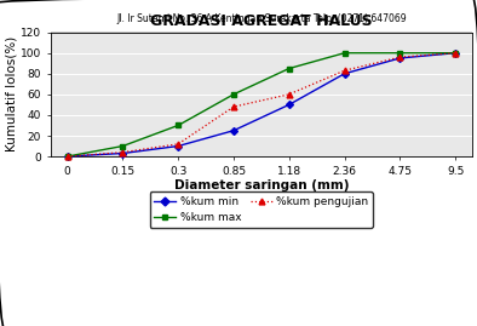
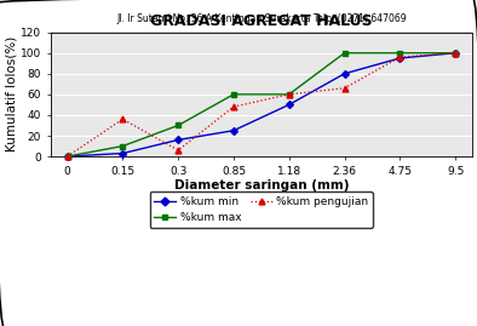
%kum pengujian/0.15: 4 -> 36
%kum min/0.3: 10 -> 16
%kum pengujian/0.3: 12 -> 6
%kum max/1.18: 85 -> 60
%kum pengujian/2.36: 83 -> 66
